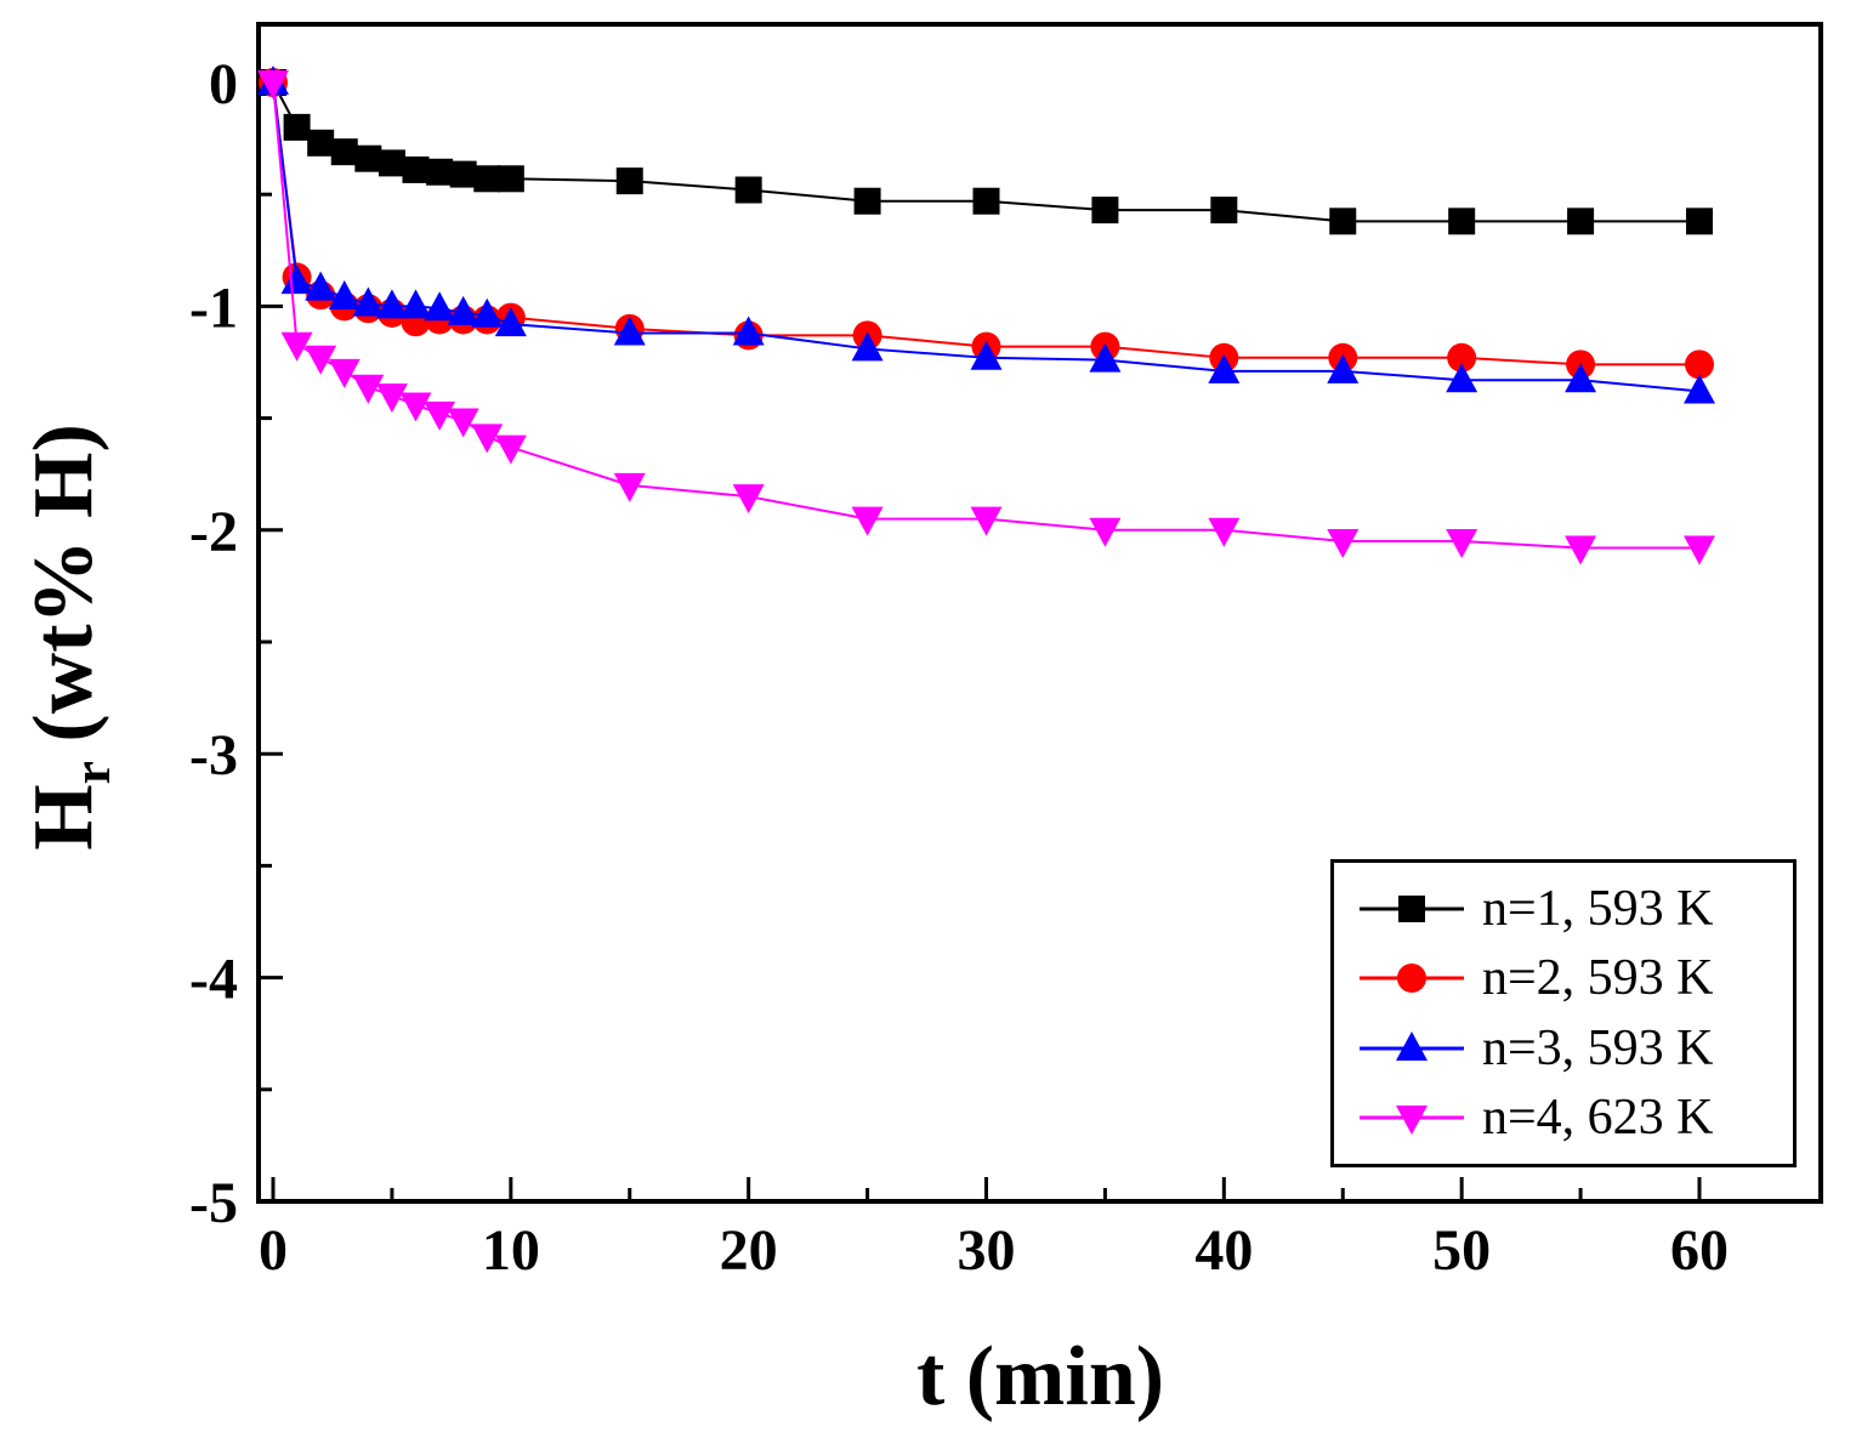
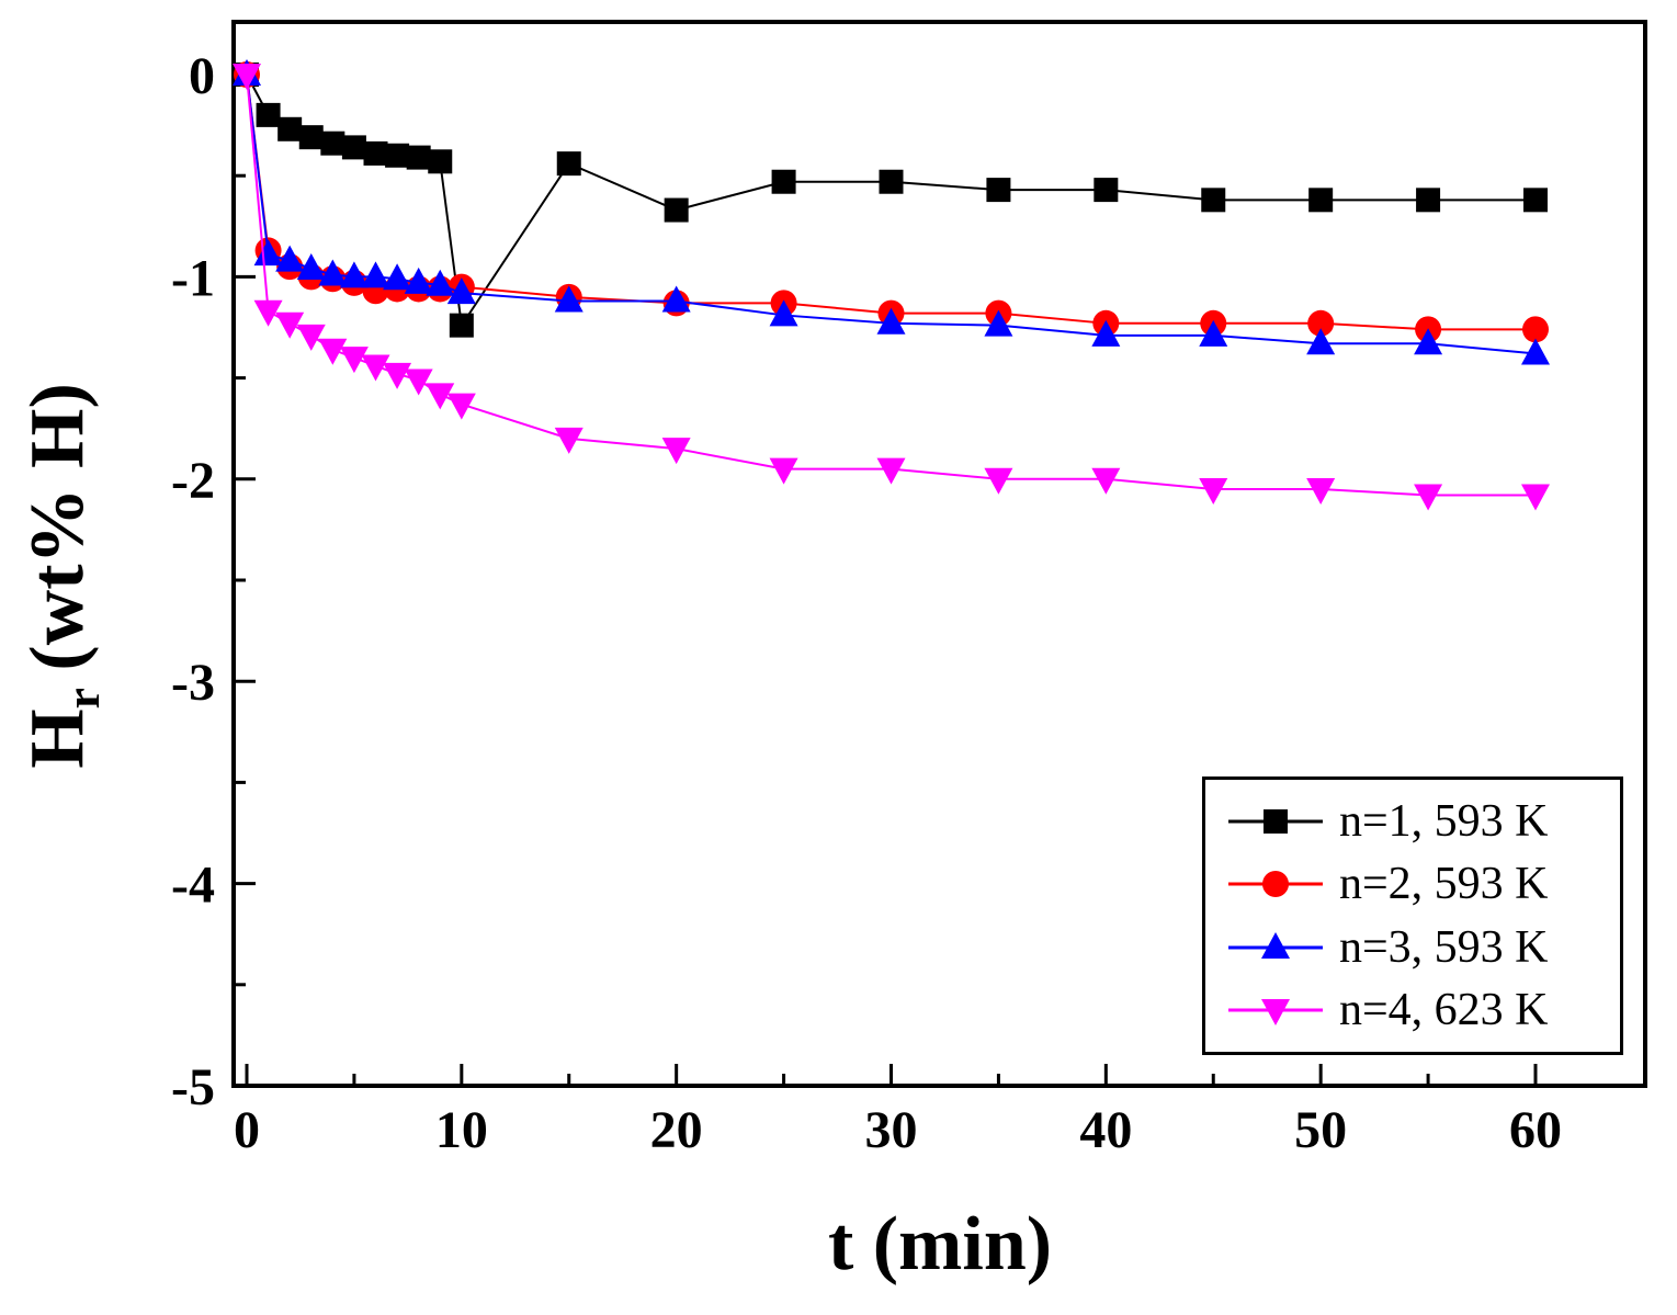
n=1, 593 K/10: -0.43 -> -1.24
n=1, 593 K/20: -0.48 -> -0.67
